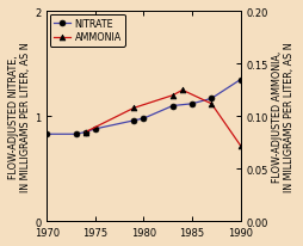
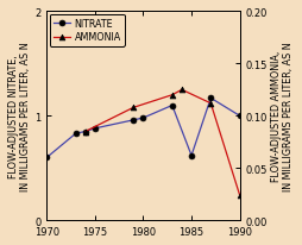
NITRATE/1970: 0.83 -> 0.60
NITRATE/1985: 1.12 -> 0.62
NITRATE/1990: 1.35 -> 1.00
AMMONIA/1990: 0.072 -> 0.024
